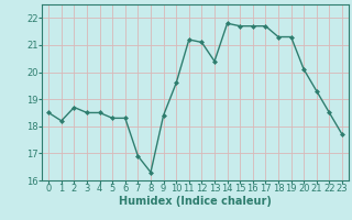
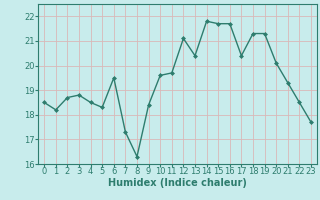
3: 18.5 -> 18.8
6: 18.3 -> 19.5
7: 16.9 -> 17.3
11: 21.2 -> 19.7
17: 21.7 -> 20.4
